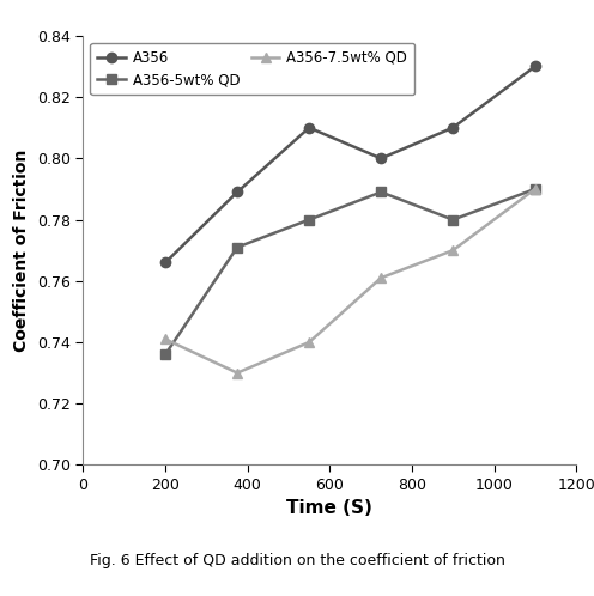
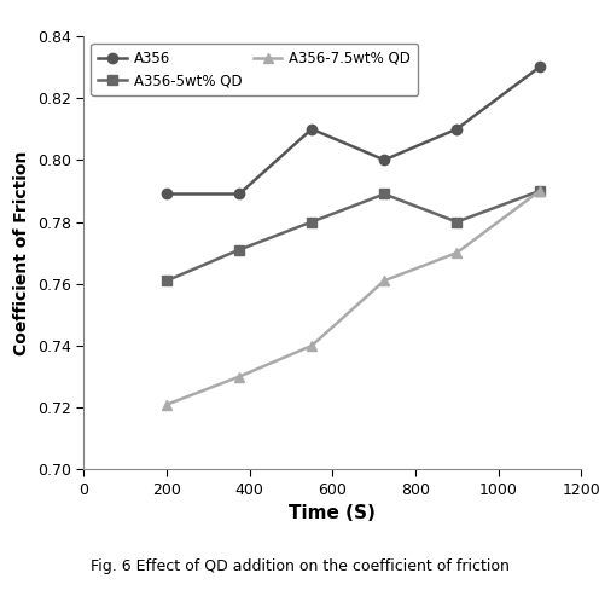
A356/200: 0.766 -> 0.789
A356-5wt% QD/200: 0.736 -> 0.761
A356-7.5wt% QD/200: 0.741 -> 0.721
